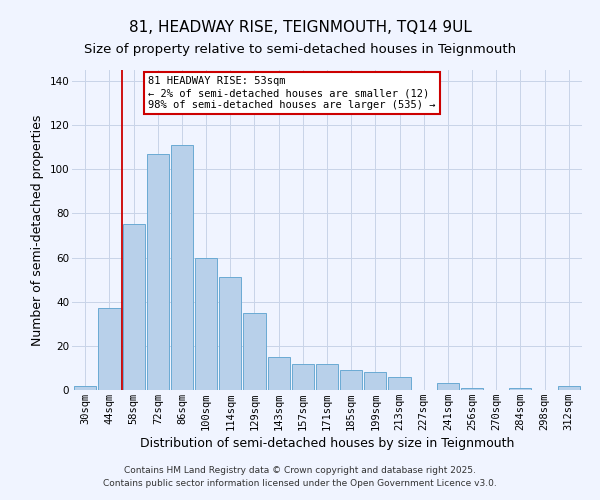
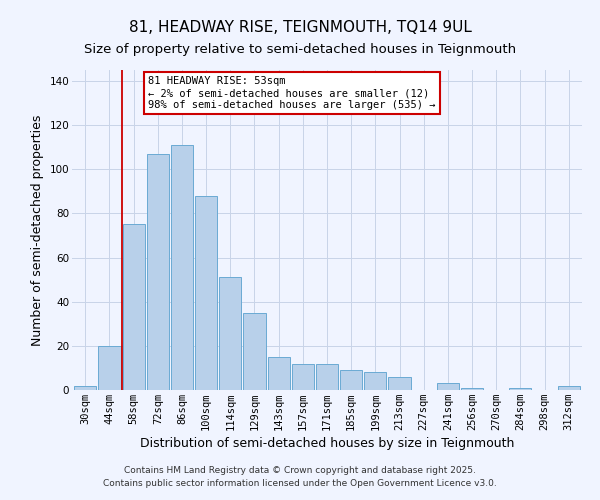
44sqm: 37 -> 20
100sqm: 60 -> 88
